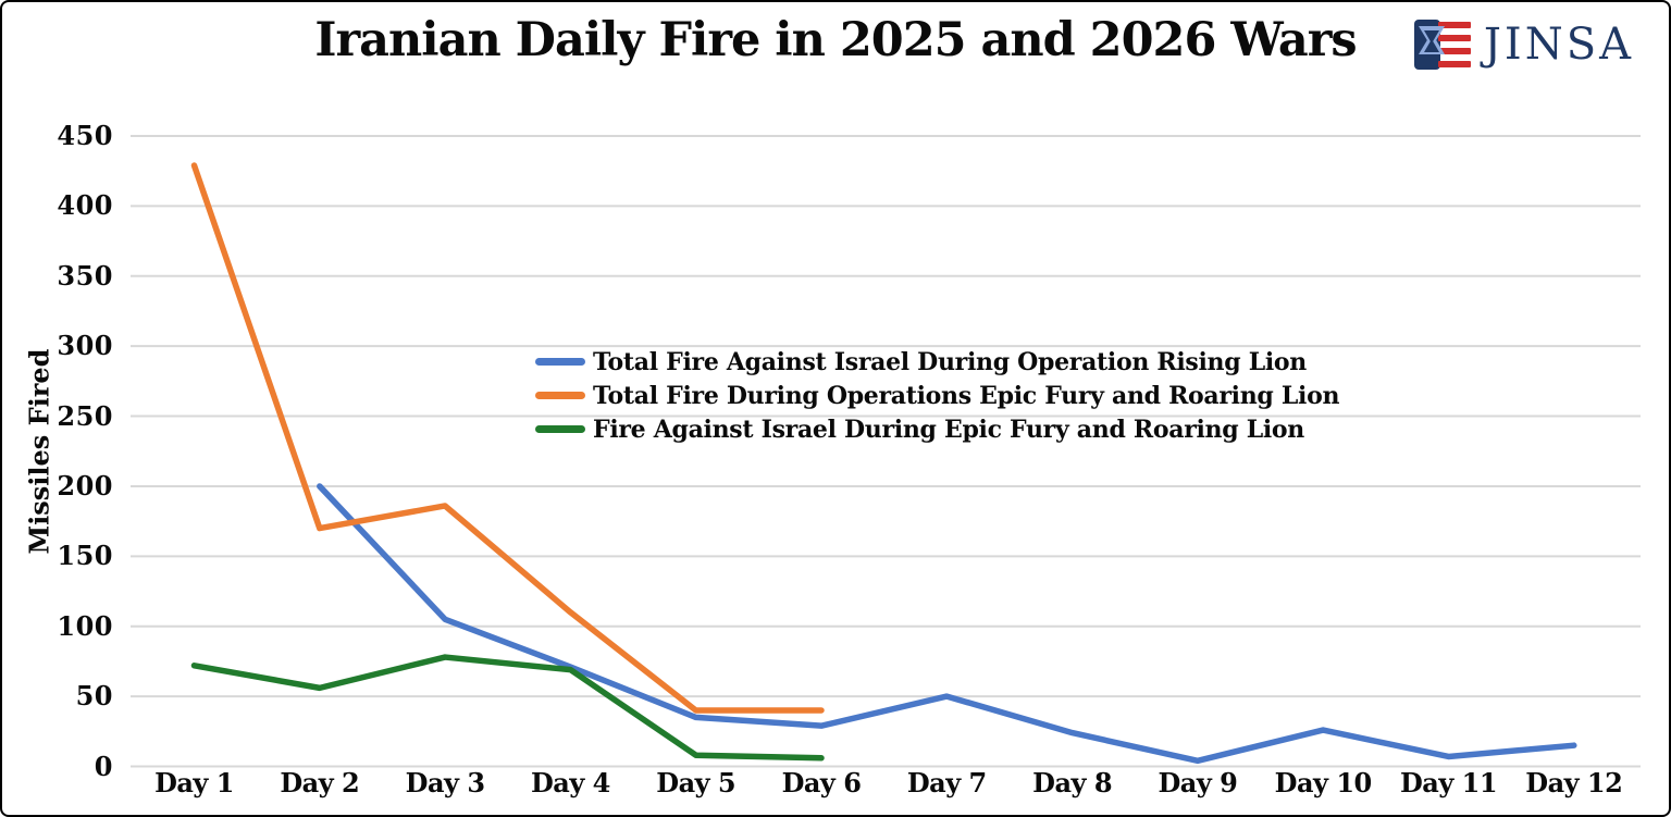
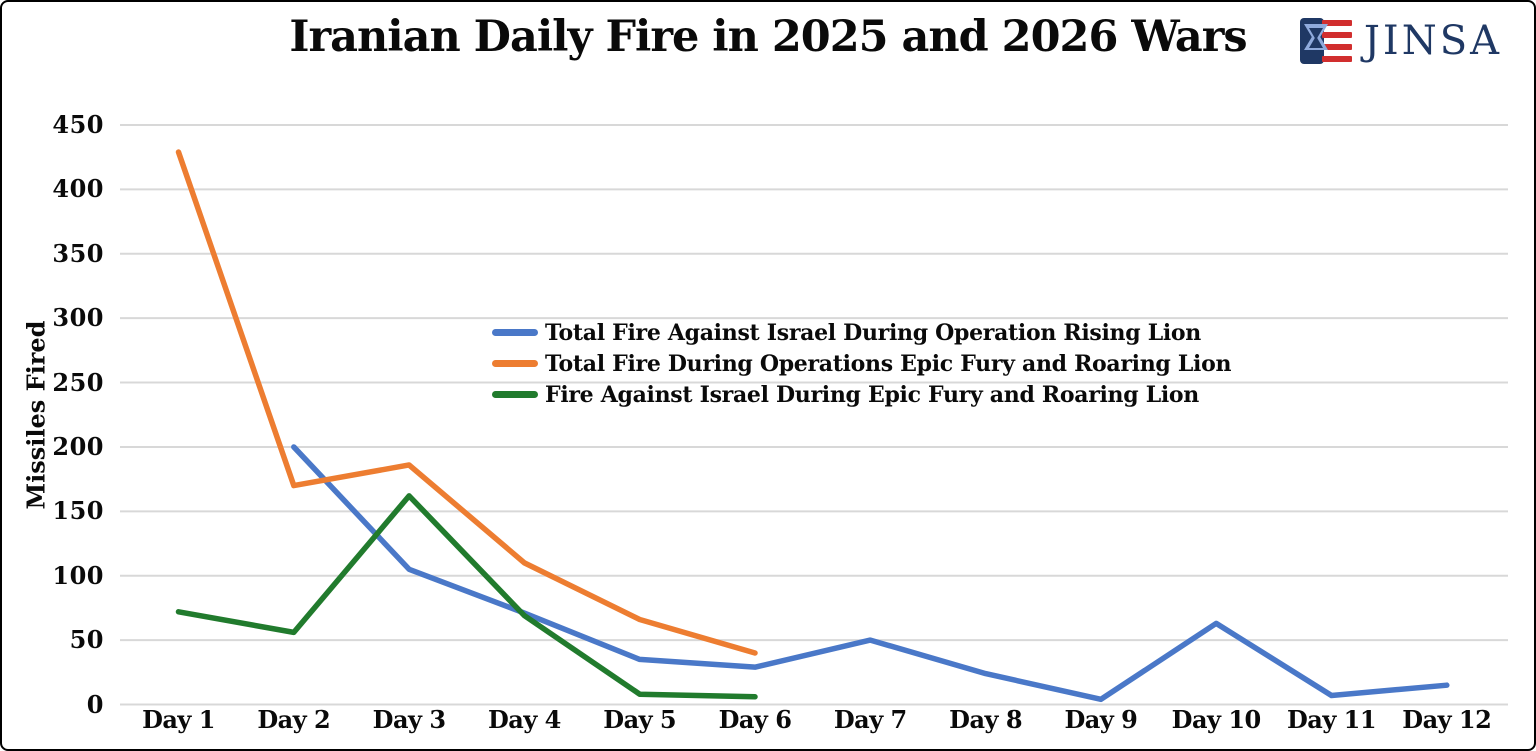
Fire Against Israel During Epic Fury and Roaring Lion/Day 3: 78 -> 162
Total Fire During Operations Epic Fury and Roaring Lion/Day 5: 40 -> 66
Total Fire Against Israel During Operation Rising Lion/Day 10: 26 -> 63
